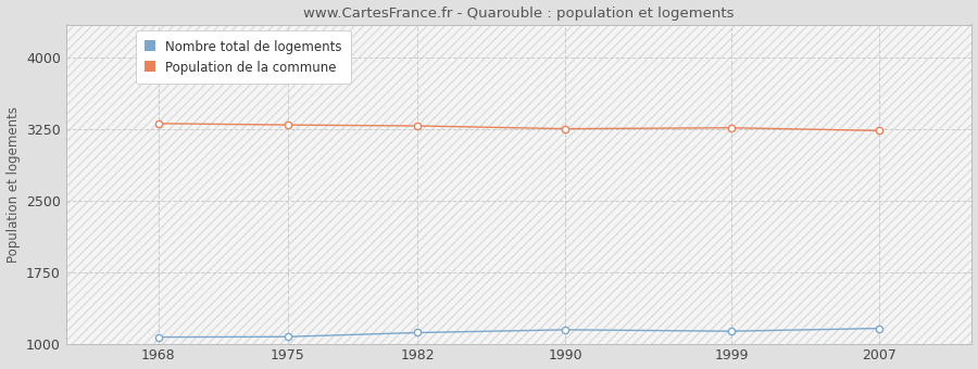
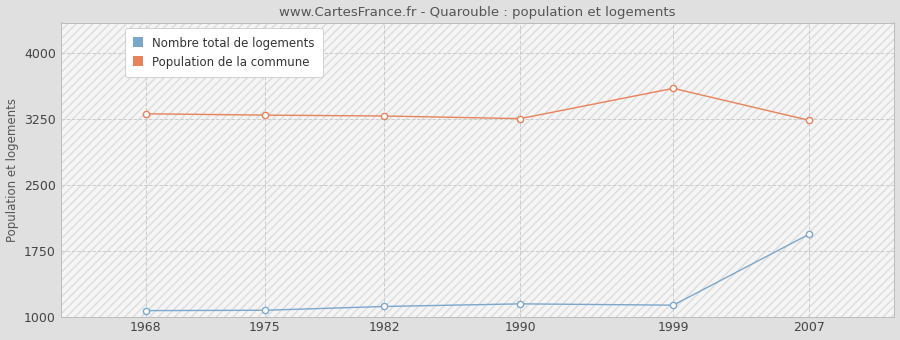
Population de la commune/1999: 3260 -> 3600
Nombre total de logements/2007: 1160 -> 1940
